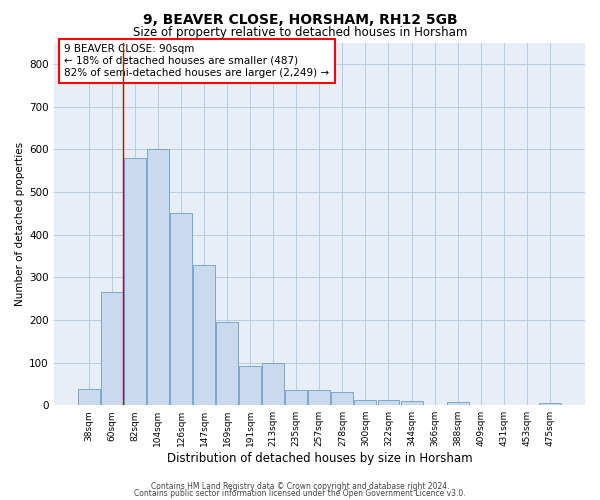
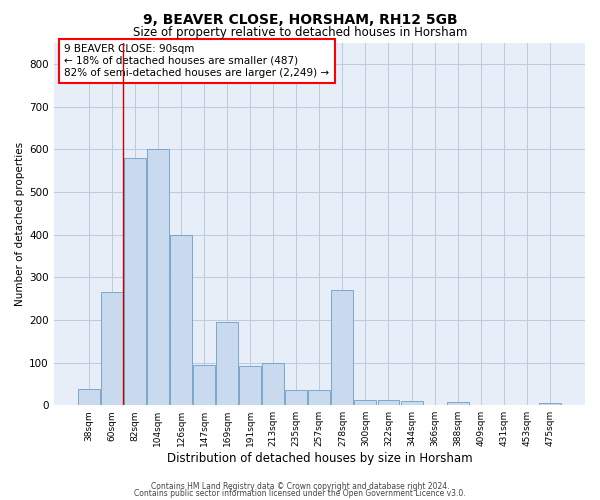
126sqm: 450 -> 400
147sqm: 328 -> 95
278sqm: 30 -> 270
